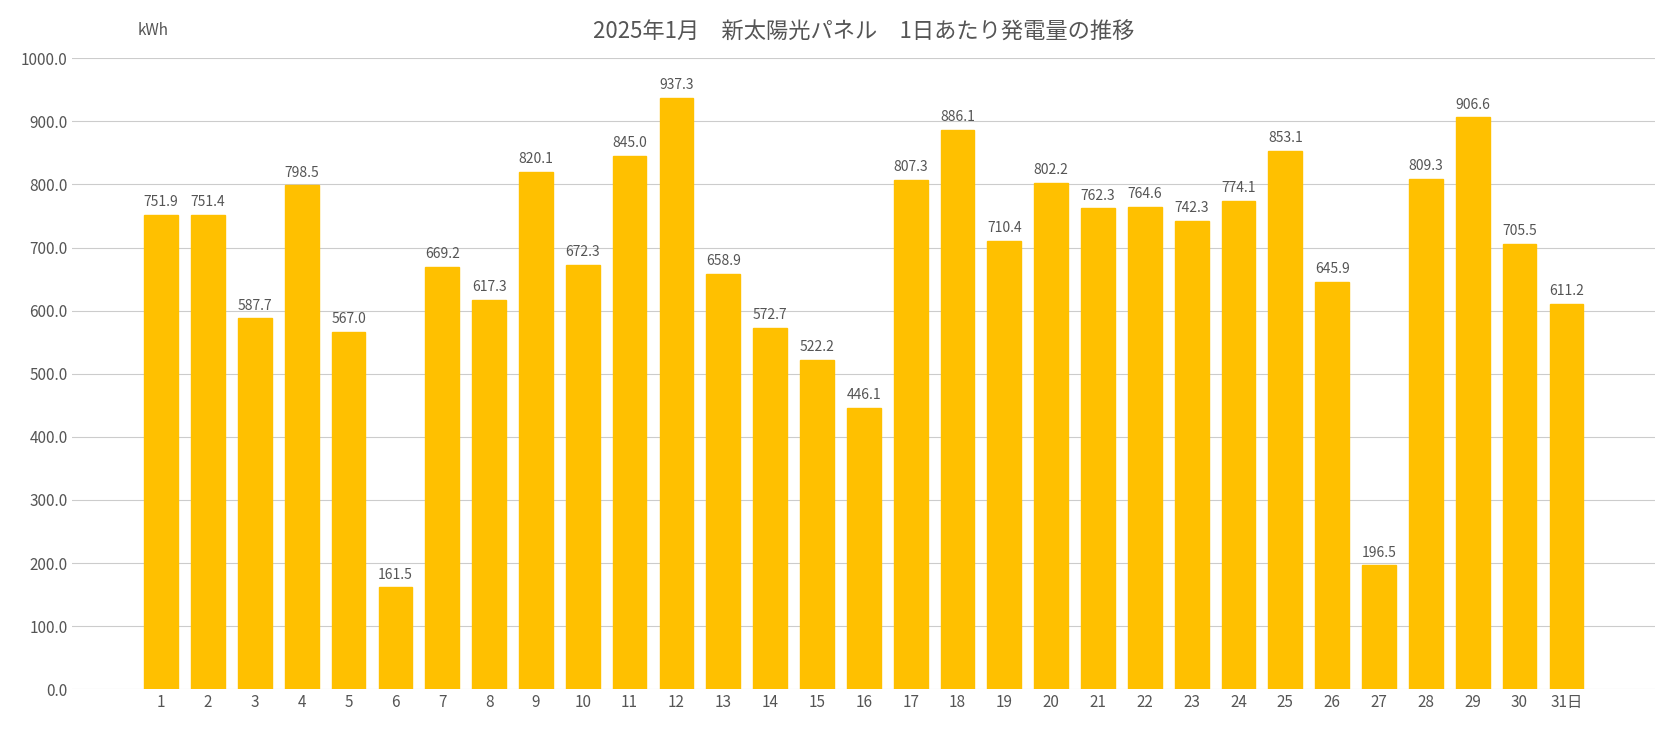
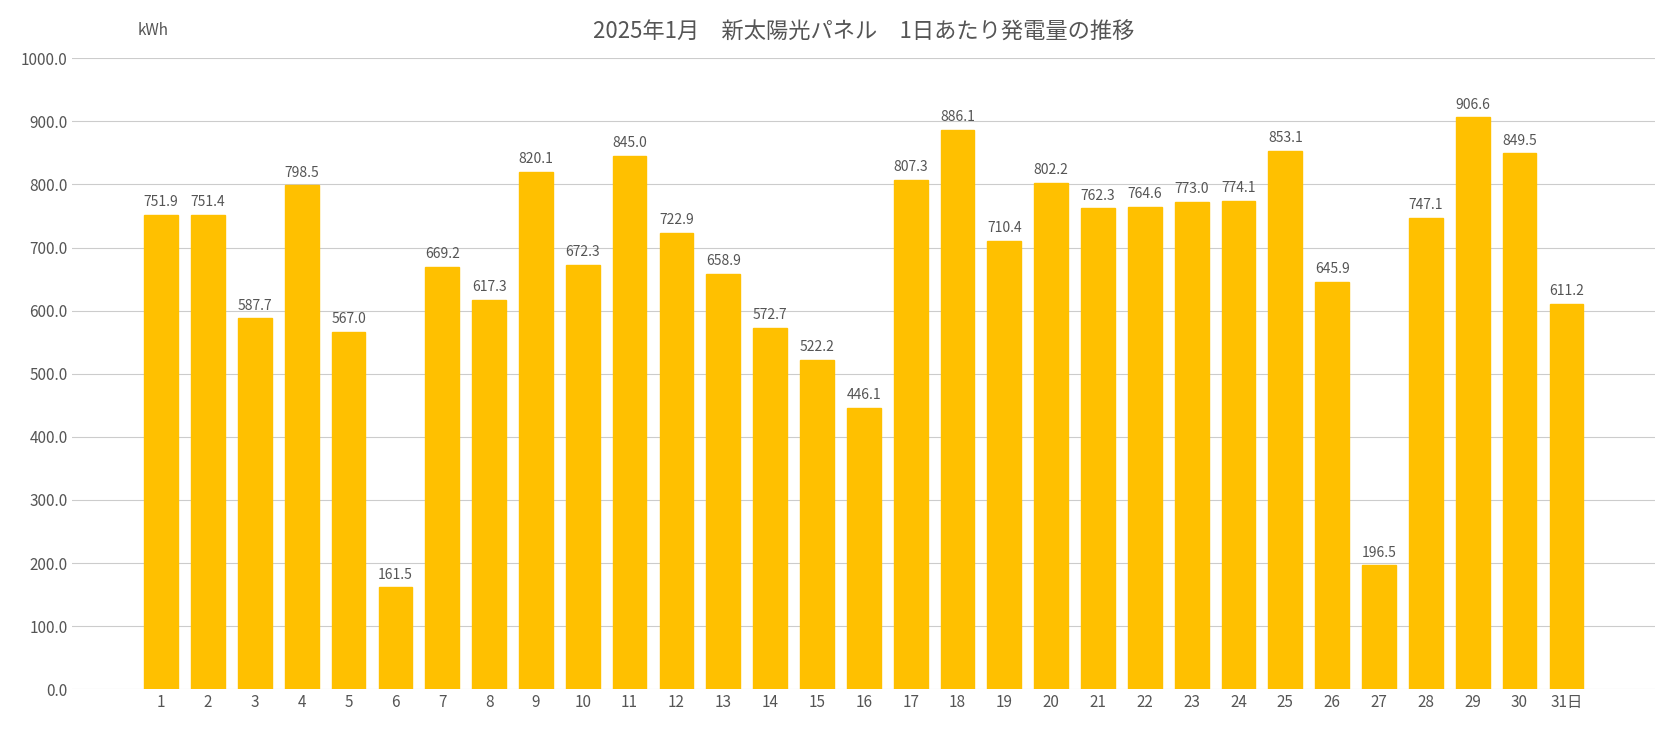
12: 937.3 -> 722.9
23: 742.3 -> 773.0
28: 809.3 -> 747.1
30: 705.5 -> 849.5
